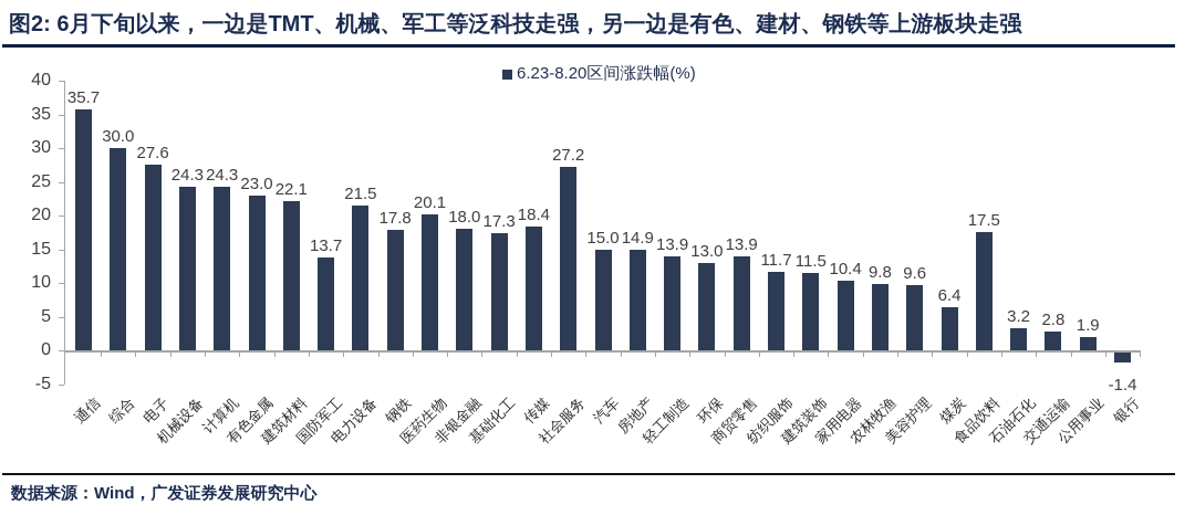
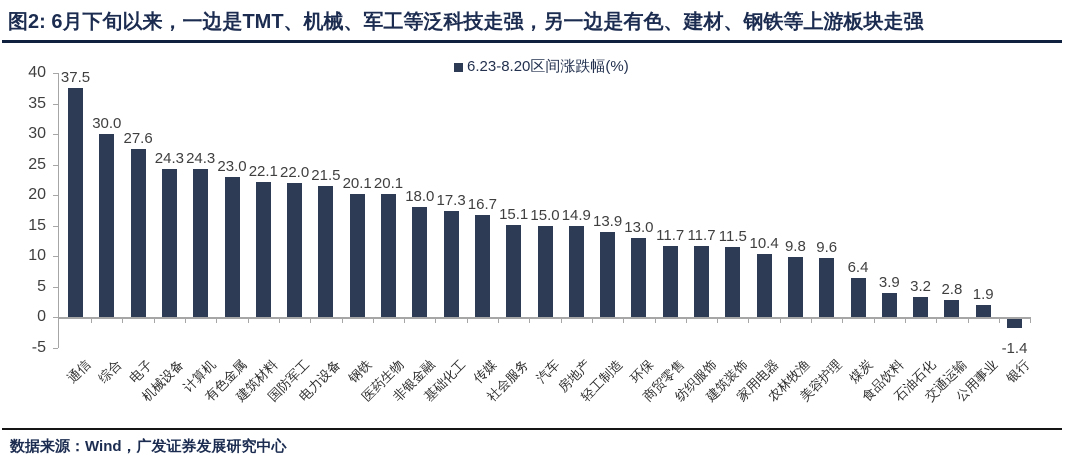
通信: 35.7 -> 37.5
国防军工: 13.7 -> 22.0
钢铁: 17.8 -> 20.1
传媒: 18.4 -> 16.7
社会服务: 27.2 -> 15.1
商贸零售: 13.9 -> 11.7
食品饮料: 17.5 -> 3.9
